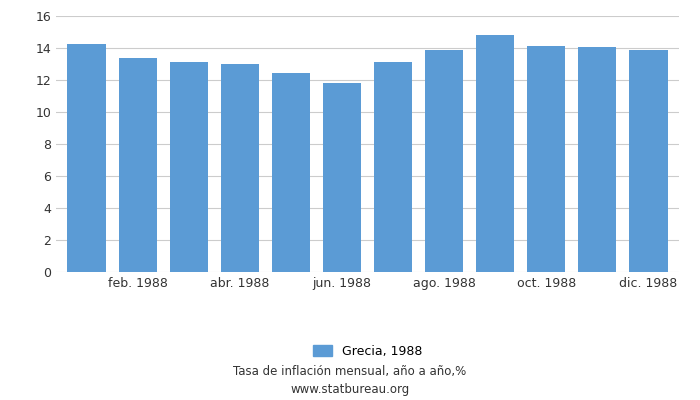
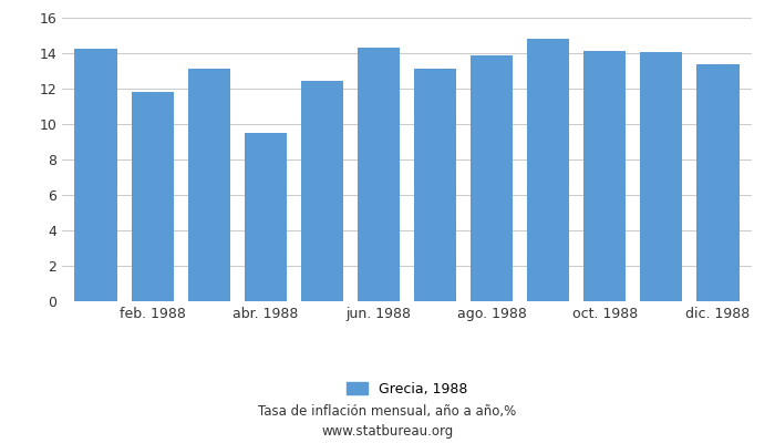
feb. 1988: 13.4 -> 11.8
abr. 1988: 13.0 -> 9.5
jun. 1988: 11.8 -> 14.3
dic. 1988: 13.9 -> 13.4
